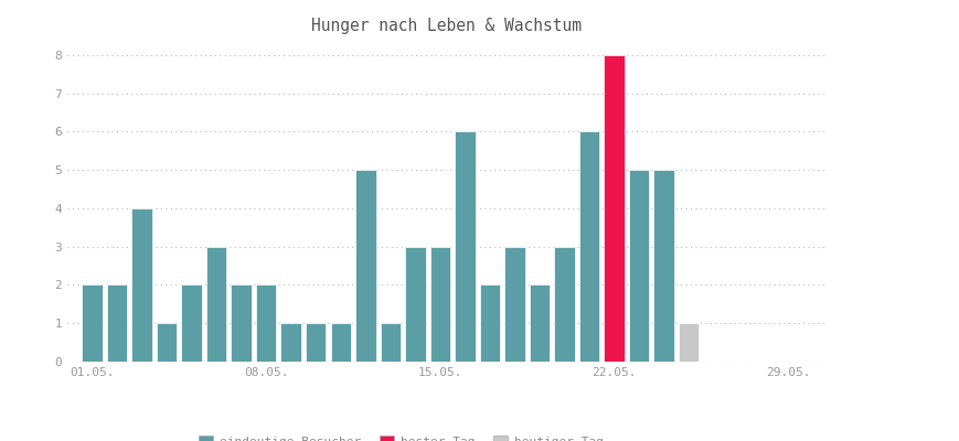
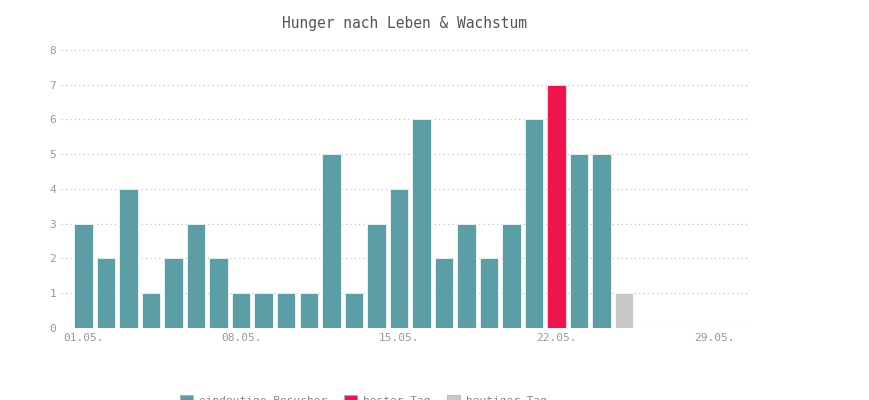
01.05.: 2 -> 3
08.05.: 2 -> 1
15.05.: 3 -> 4
22.05.: 8 -> 7
